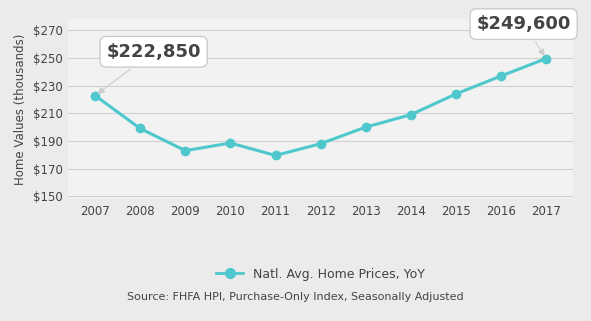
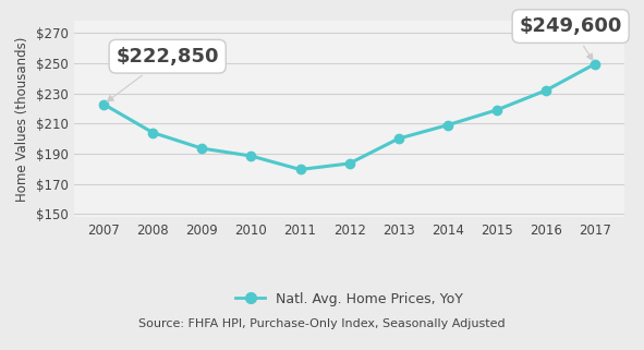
2008: $199 -> $204
2009: $183 -> $194
2012: $188 -> $184
2015: $224 -> $219
2016: $237 -> $232
